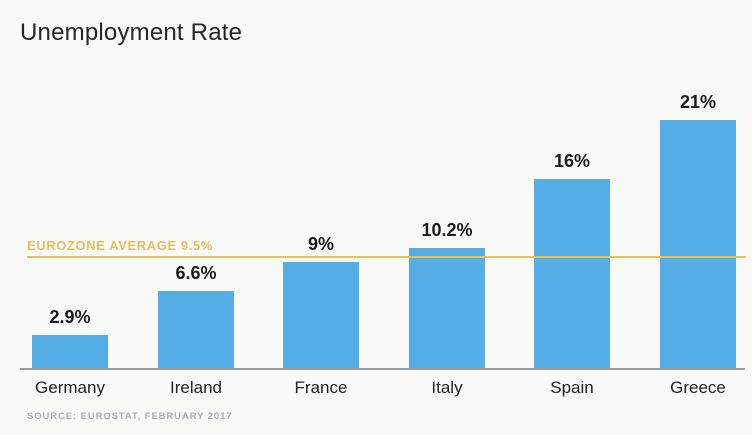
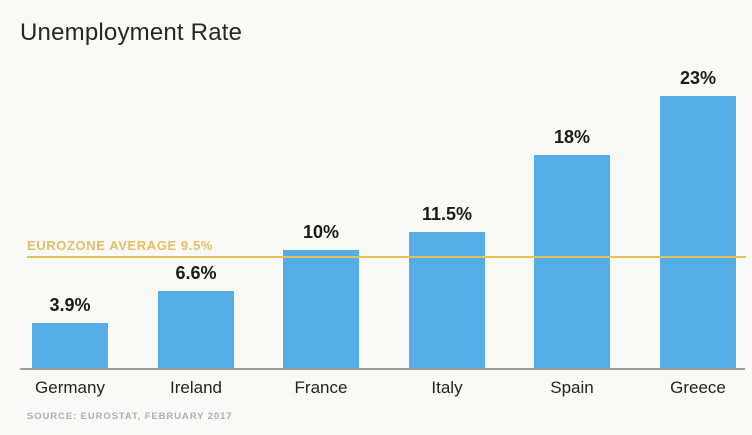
Germany: 2.9% -> 3.9%
France: 9% -> 10%
Italy: 10.2% -> 11.5%
Spain: 16% -> 18%
Greece: 21% -> 23%
